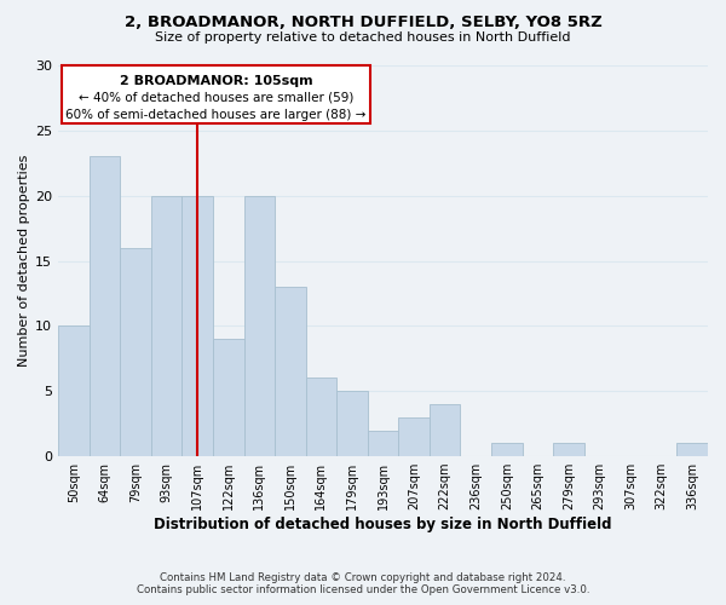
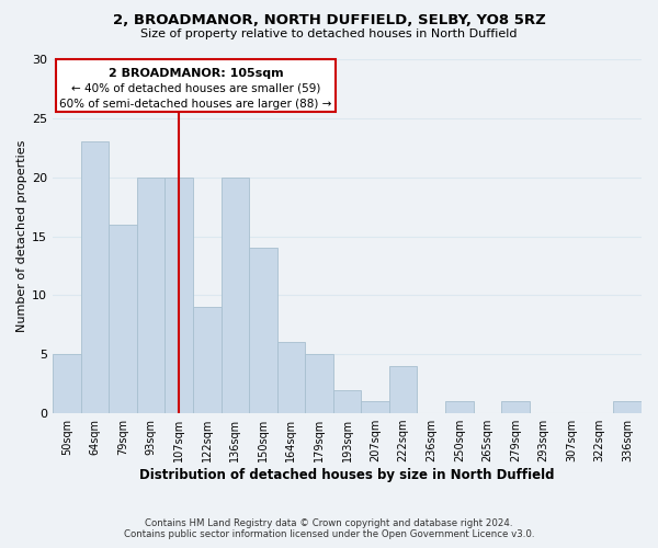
50sqm: 10 -> 5
150sqm: 13 -> 14
207sqm: 3 -> 1
